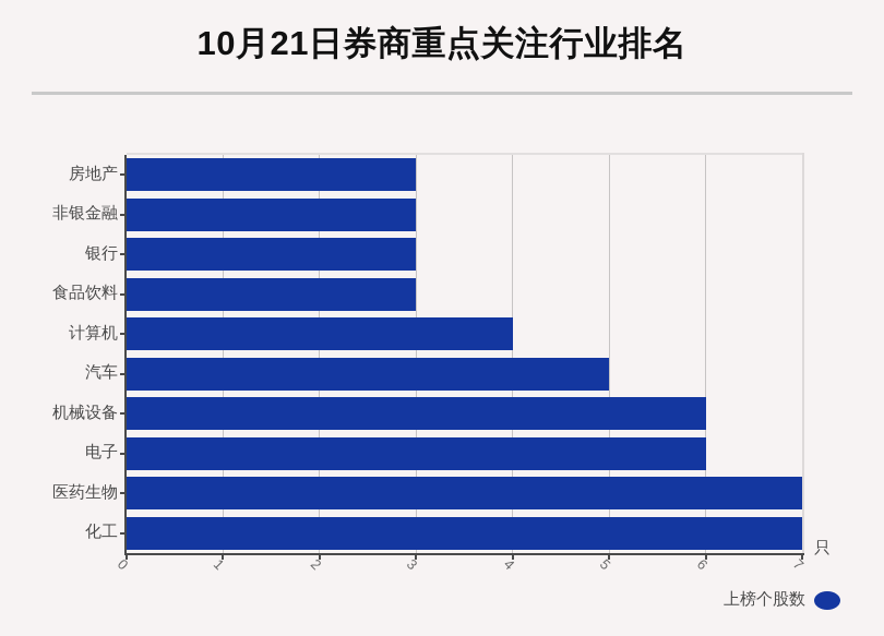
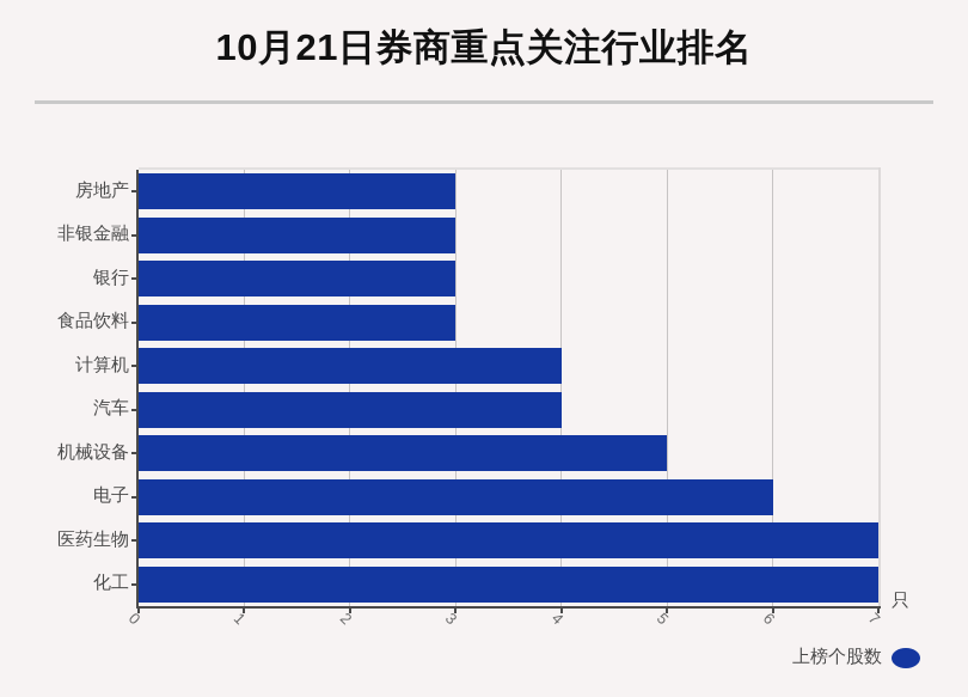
汽车: 5 -> 4
机械设备: 6 -> 5
